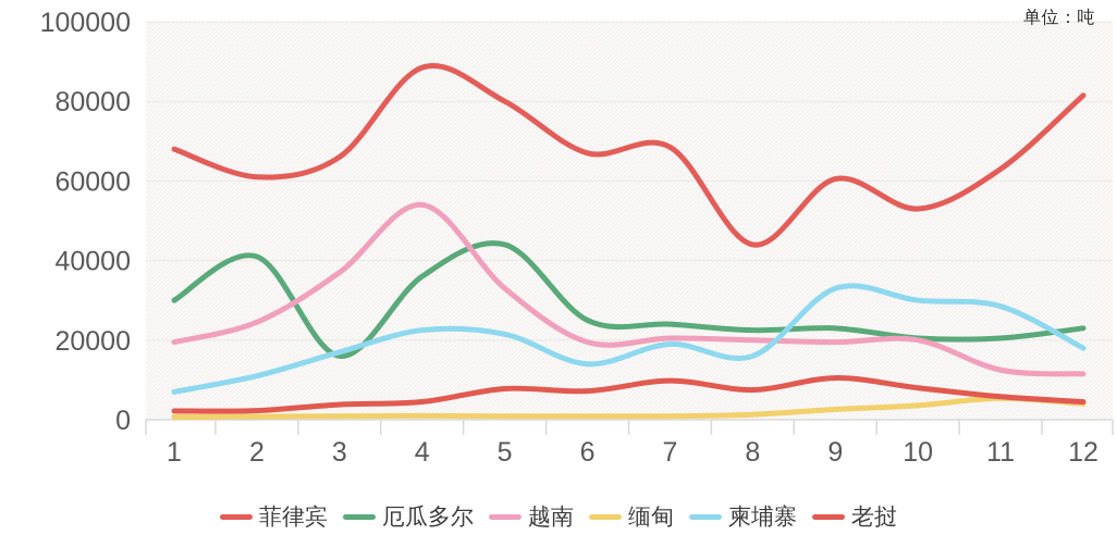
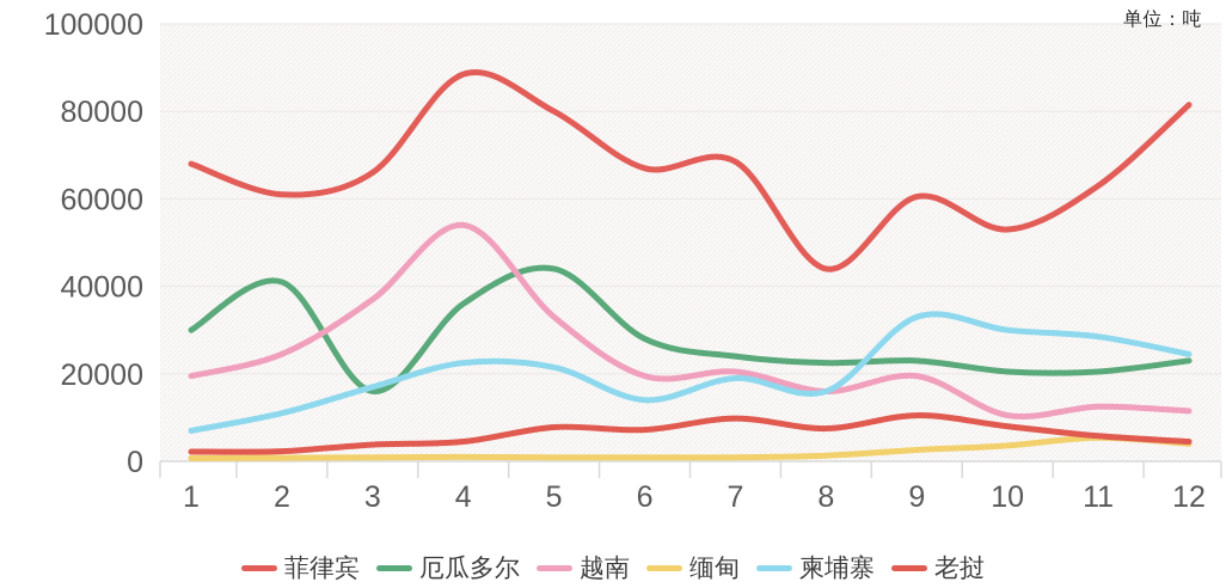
厄瓜多尔/6: 25000 -> 28000
越南/8: 20000 -> 16000
越南/10: 20000 -> 10000
柬埔寨/12: 18000 -> 24000
